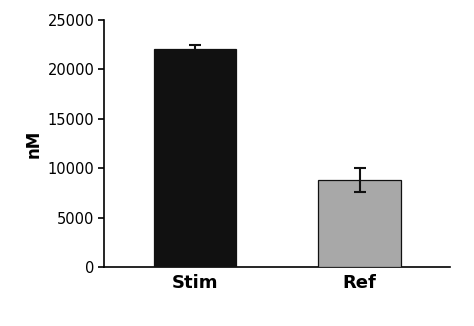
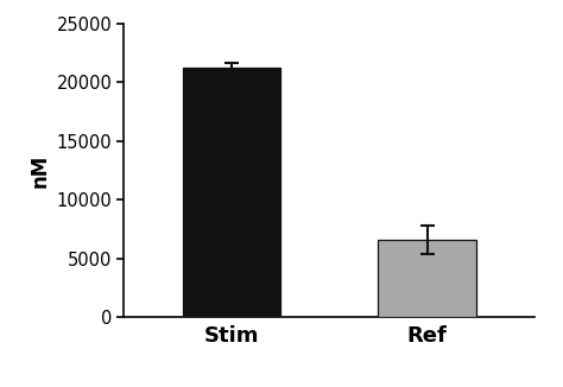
Stim: 22000 -> 21200
Ref: 8800 -> 6600
